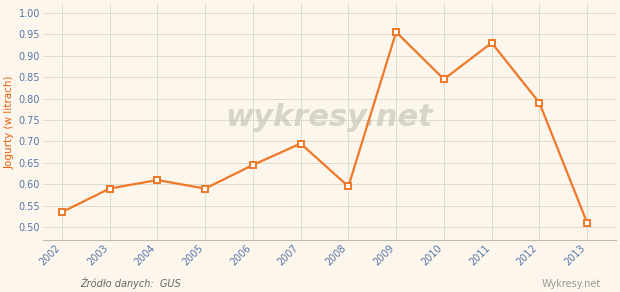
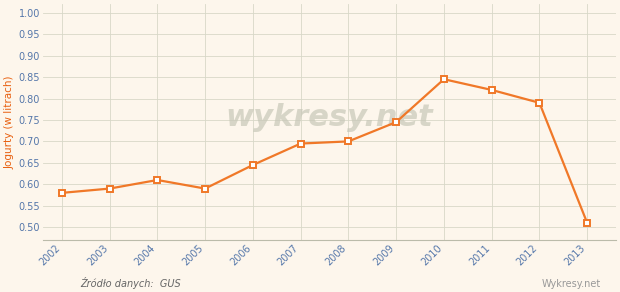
2002: 0.535 -> 0.580
2008: 0.595 -> 0.700
2009: 0.955 -> 0.745
2011: 0.930 -> 0.820
